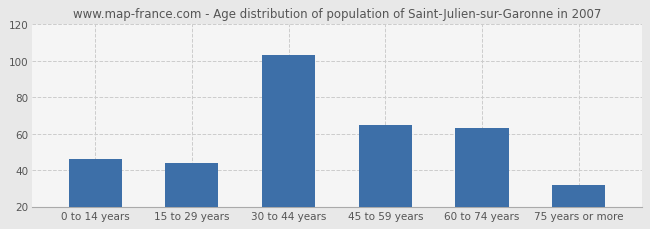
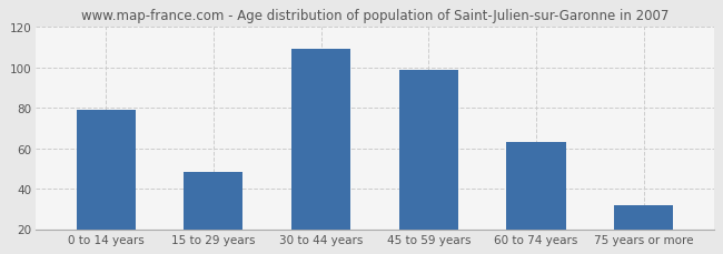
0 to 14 years: 46 -> 79
15 to 29 years: 44 -> 48
30 to 44 years: 103 -> 109
45 to 59 years: 65 -> 99
